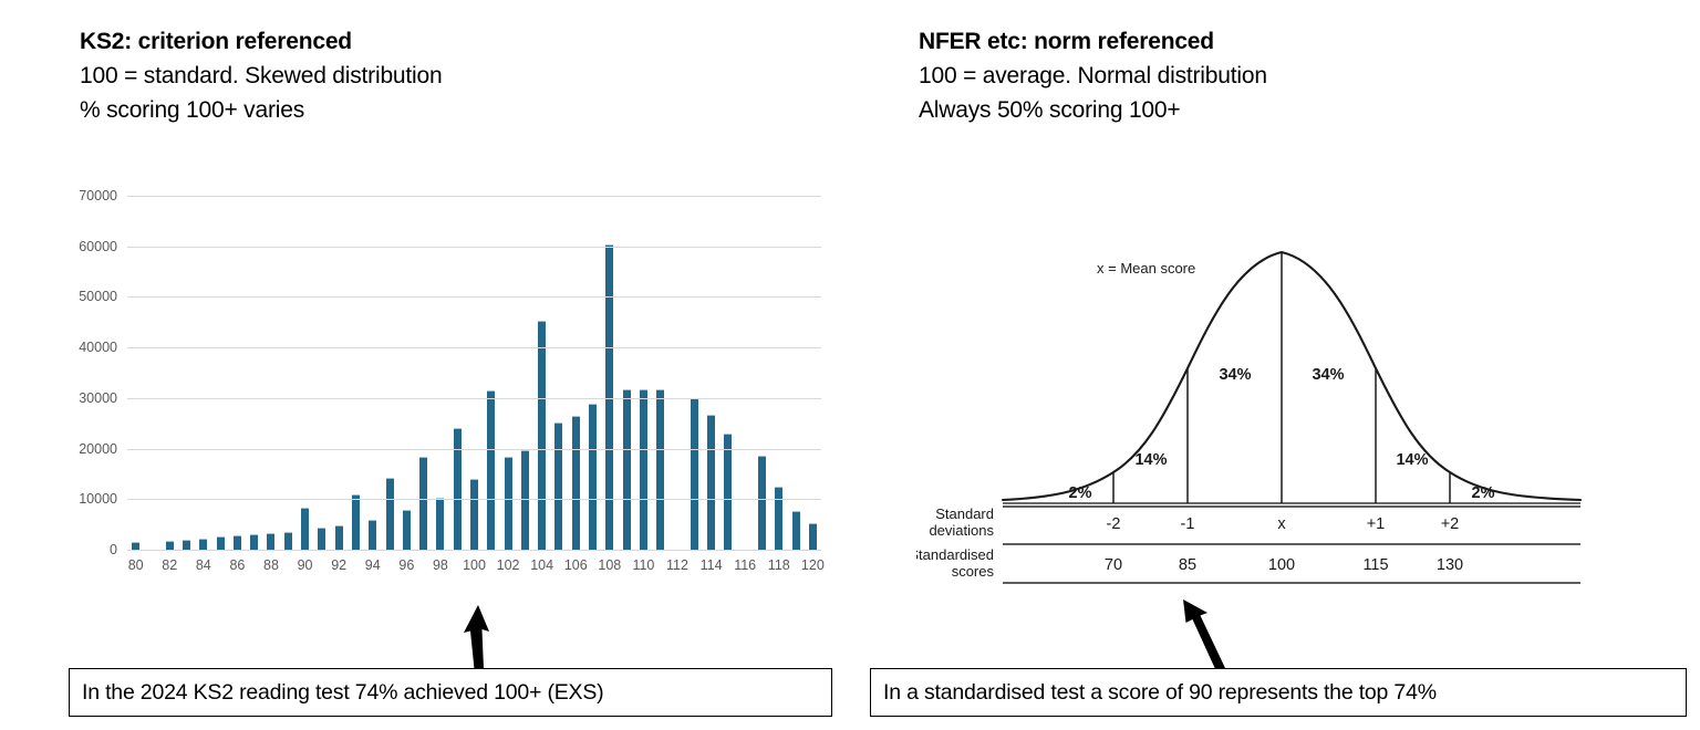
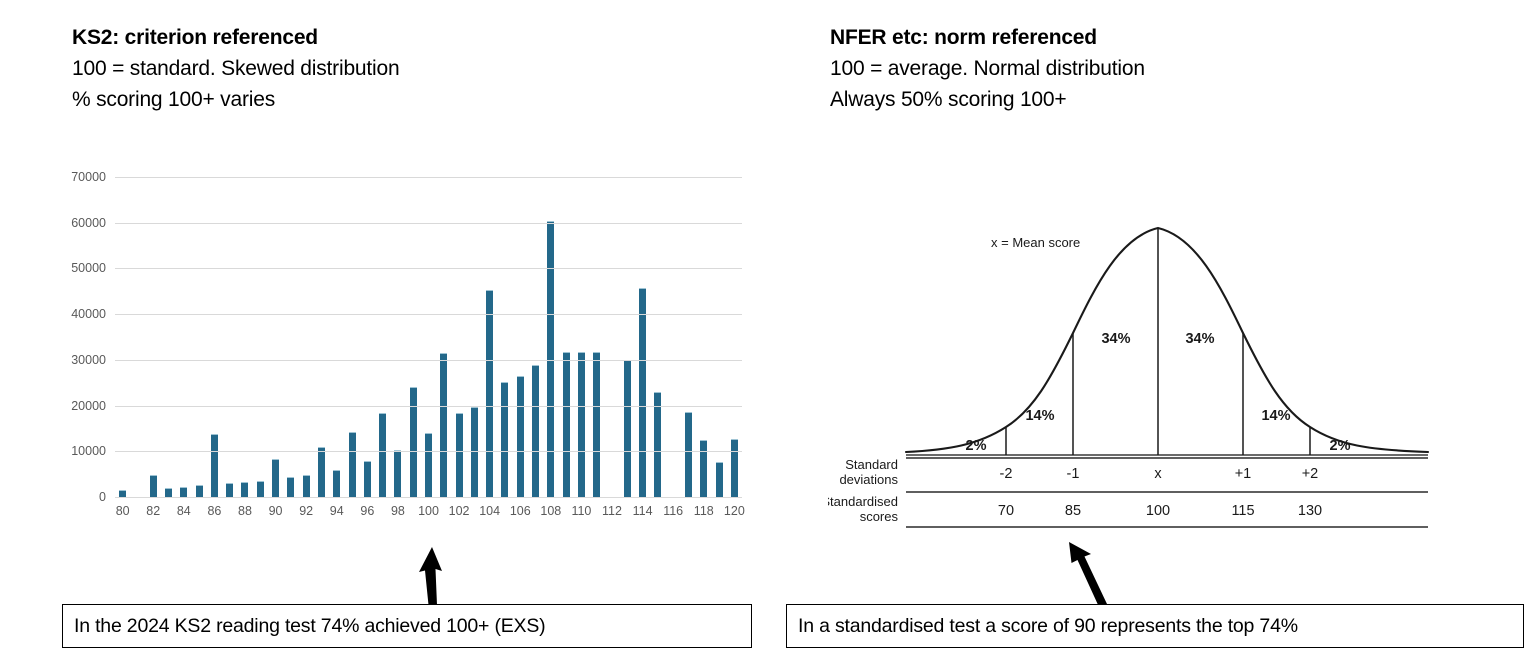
82: 2000 -> 5000
86: 3000 -> 14000
114: 27000 -> 46000
120: 5000 -> 13000
